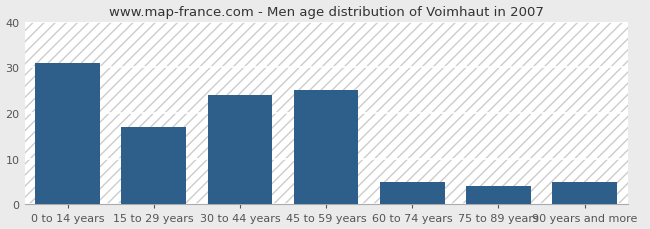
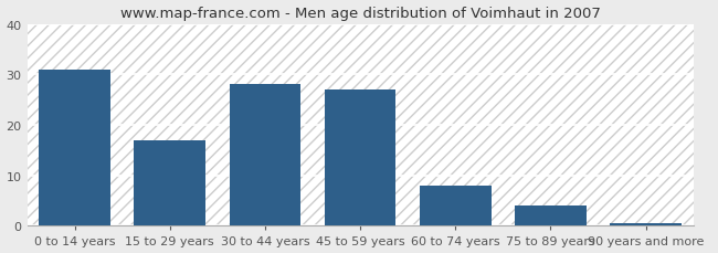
30 to 44 years: 24.0 -> 28.0
45 to 59 years: 25.0 -> 27.0
60 to 74 years: 5.0 -> 8.0
90 years and more: 5.0 -> 0.5
